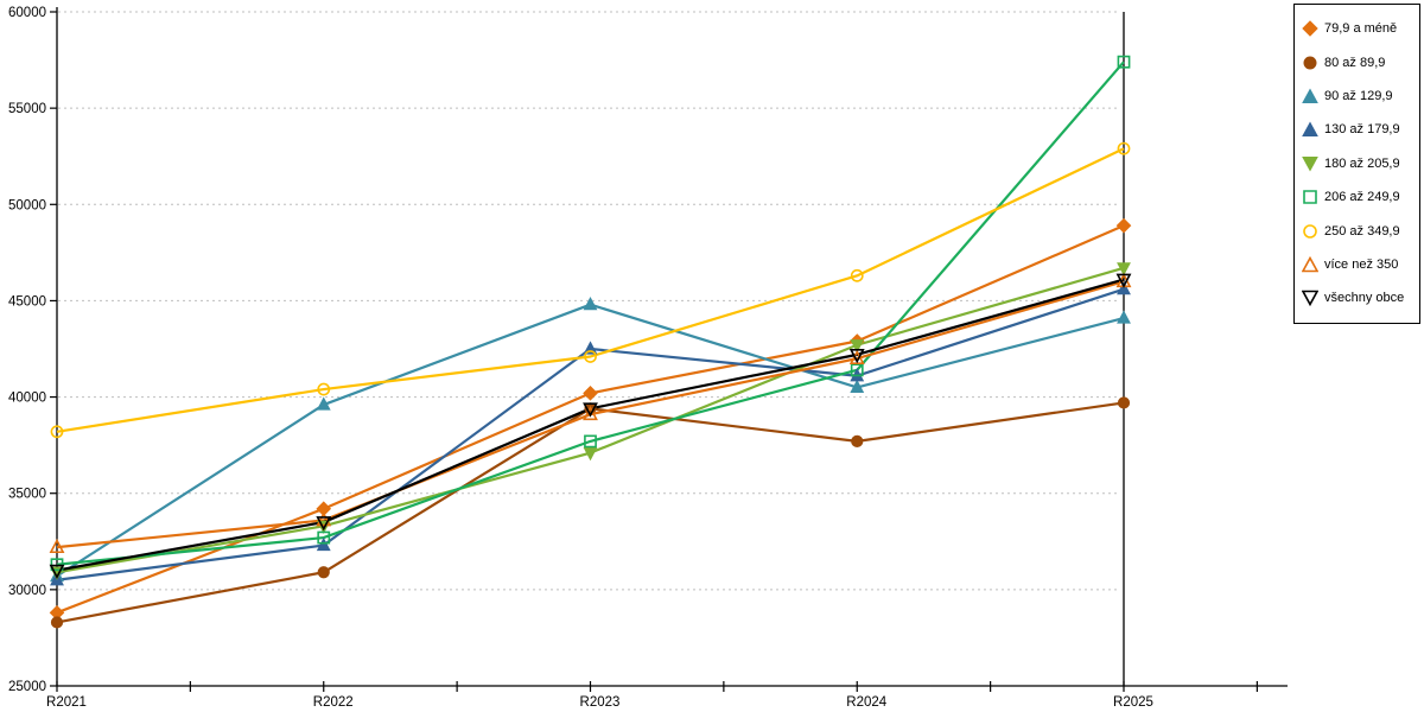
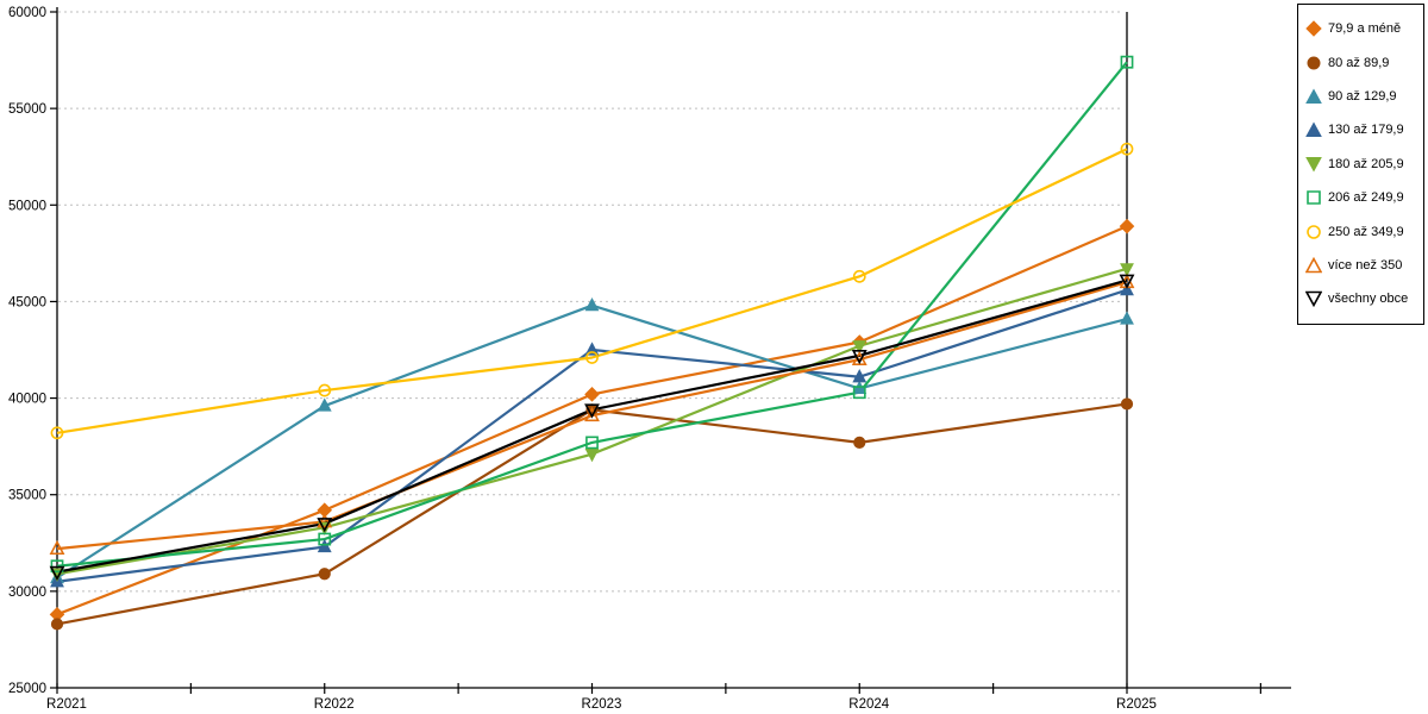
206 až 249,9/R2024: 41400 -> 40300
